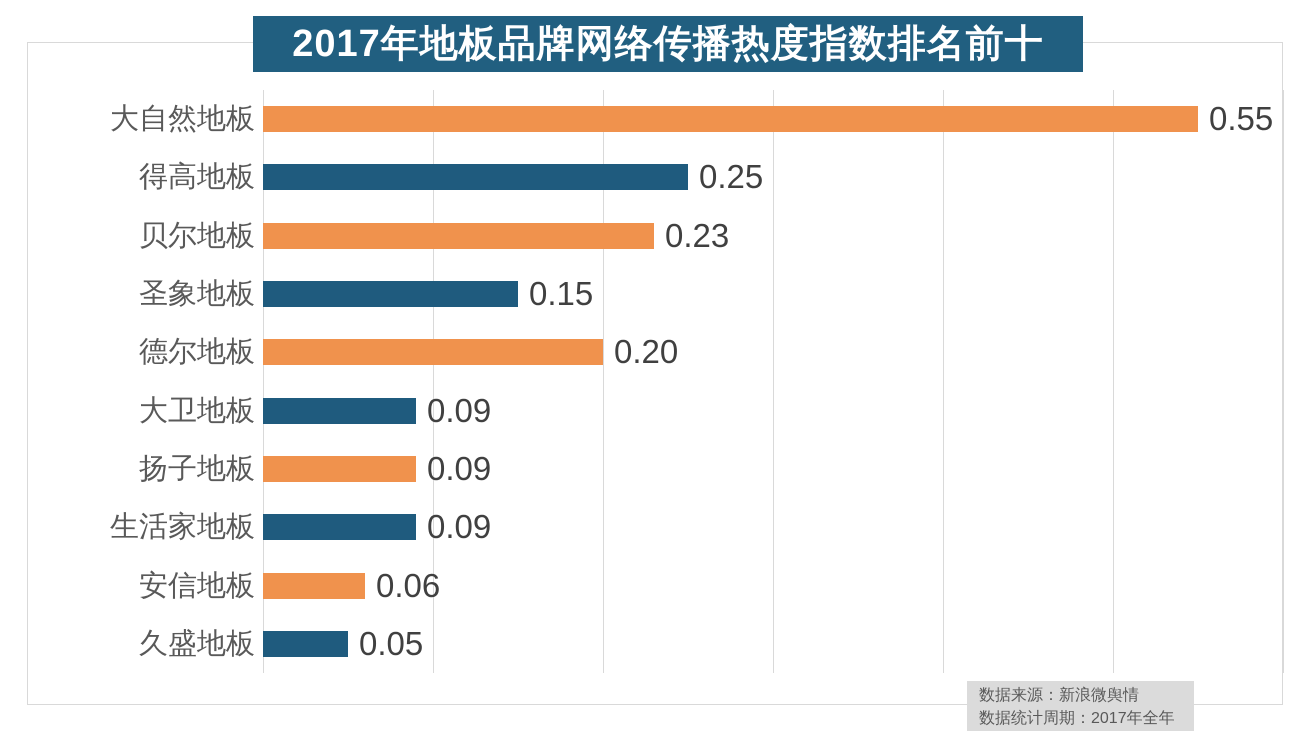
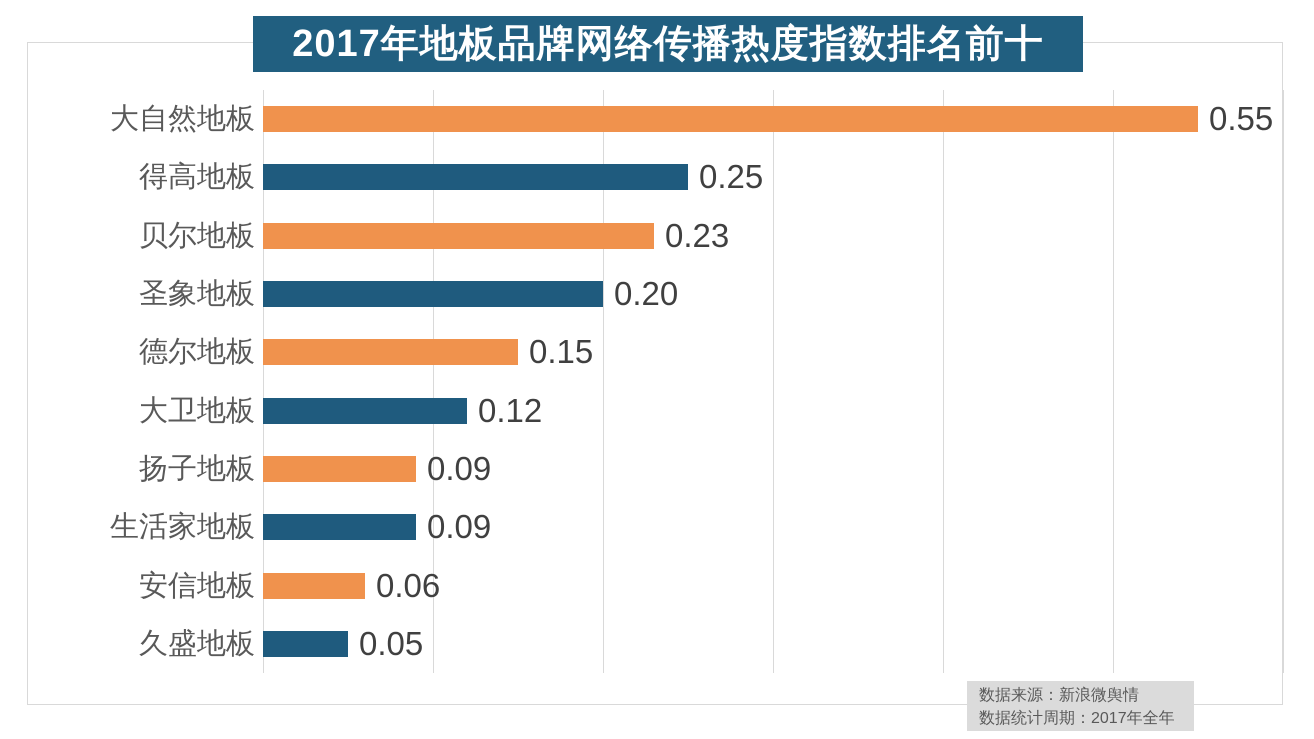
圣象地板: 0.15 -> 0.20
德尔地板: 0.20 -> 0.15
大卫地板: 0.09 -> 0.12
